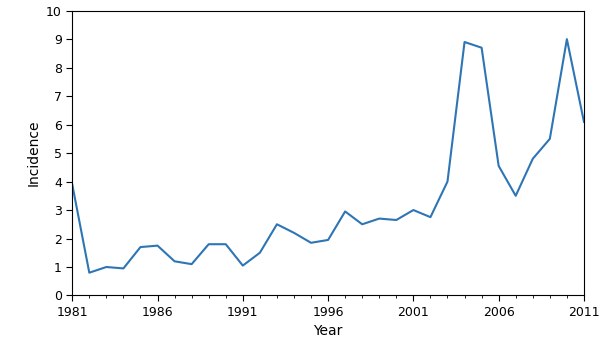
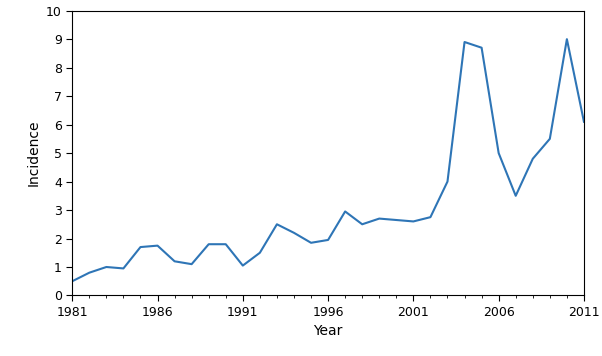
1981: 3.90 -> 0.50
2001: 3.00 -> 2.60
2006: 4.55 -> 5.00
